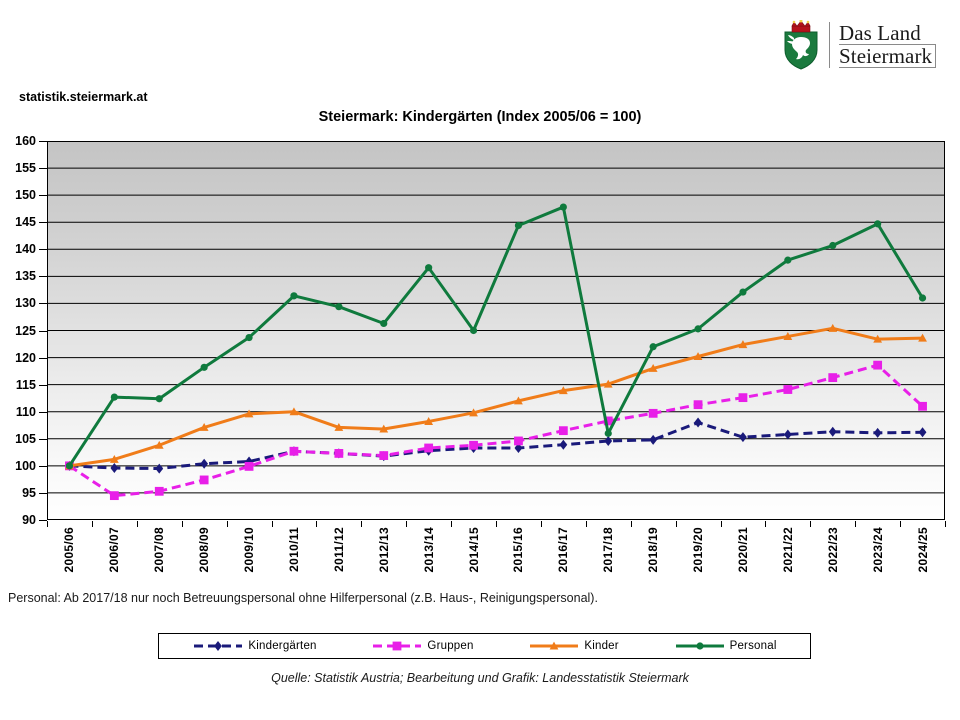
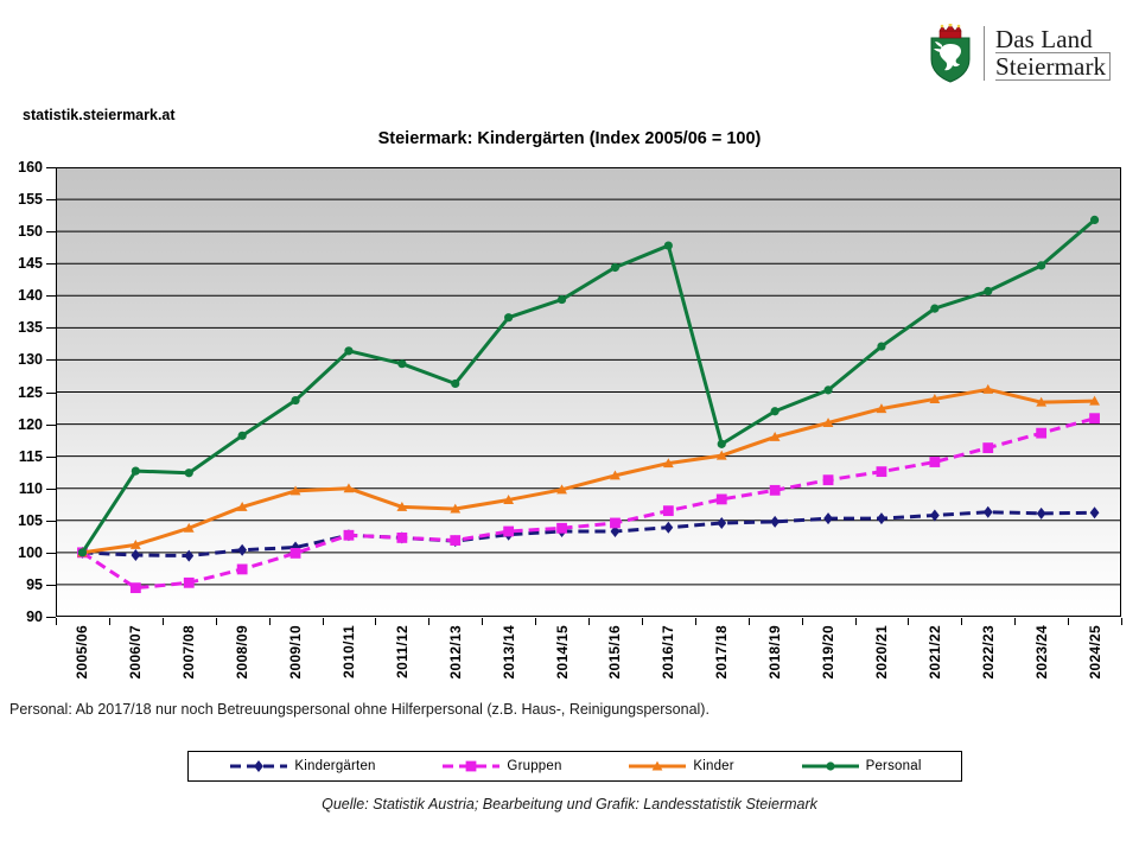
Personal/2014/15: 125 -> 139
Personal/2017/18: 106 -> 117
Kindergärten/2019/20: 108 -> 105
Gruppen/2024/25: 111 -> 121
Personal/2024/25: 131 -> 152
